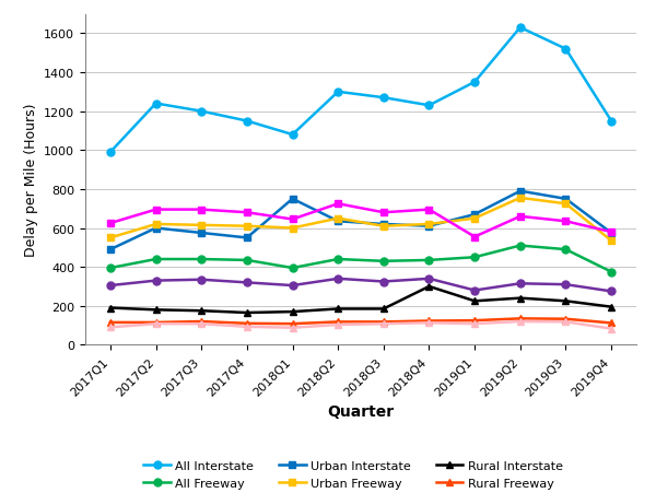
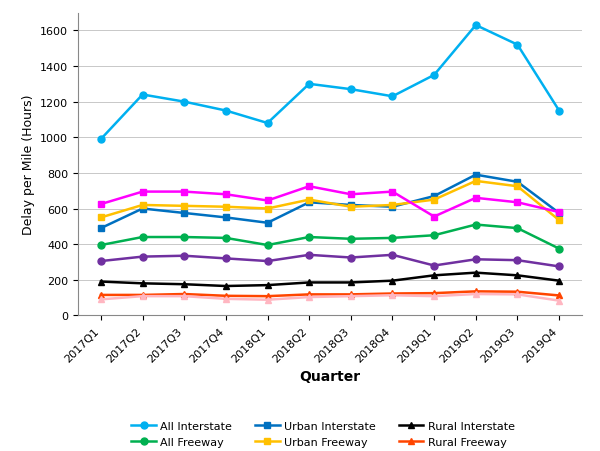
Urban Interstate/2018Q1: 750 -> 520
Rural Interstate/2018Q4: 300 -> 200
